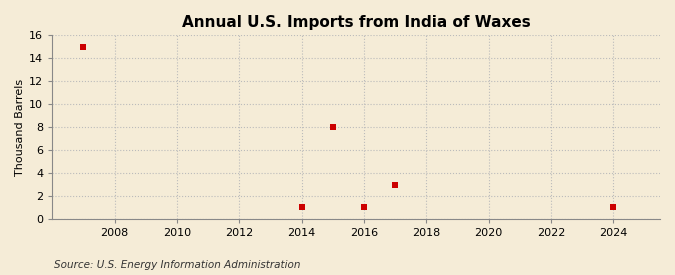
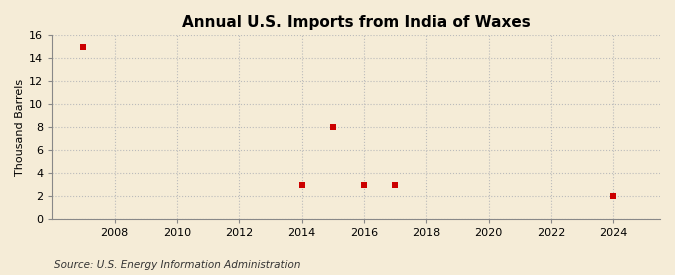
2014: 1 -> 3
2016: 1 -> 3
2024: 1 -> 2
